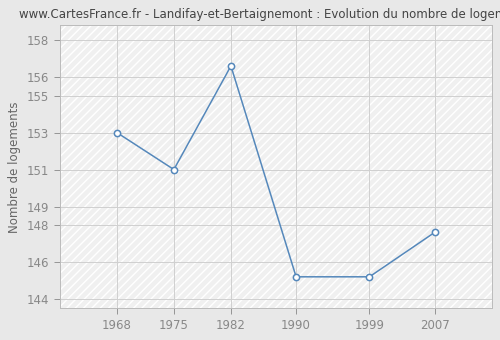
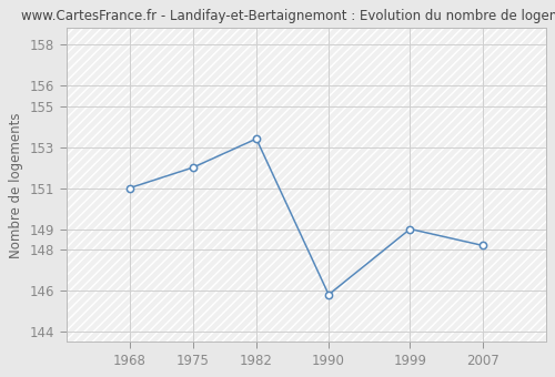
1968: 153.0 -> 151.0
1975: 151.0 -> 152.0
1982: 156.6 -> 153.4
1990: 145.2 -> 145.8
1999: 145.2 -> 149.0
2007: 147.6 -> 148.2
